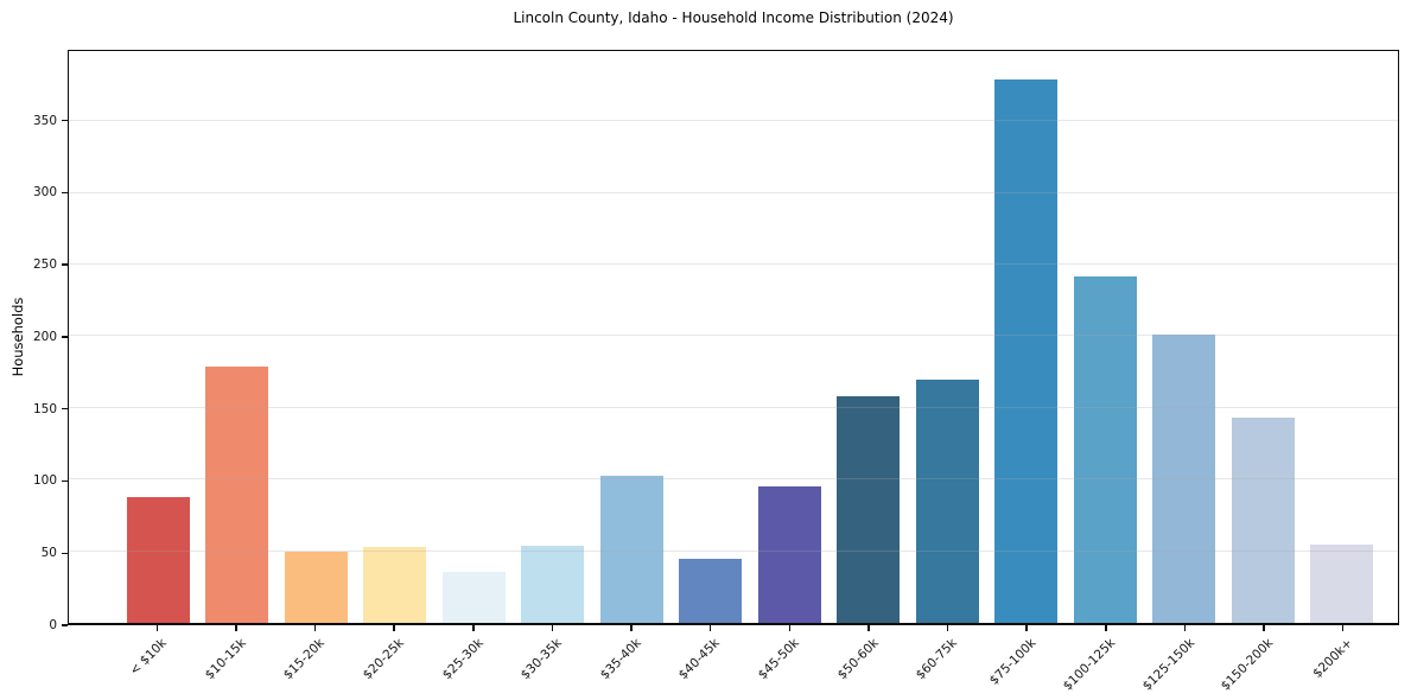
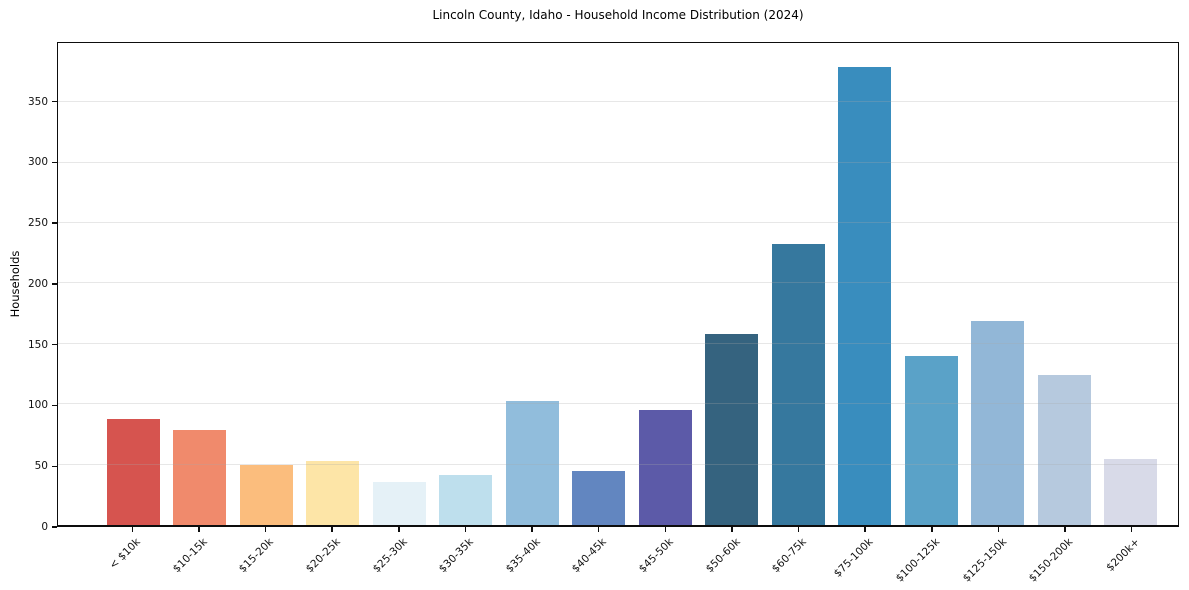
$10-15k: 179 -> 79
$30-35k: 54 -> 41
$60-75k: 170 -> 233
$100-125k: 242 -> 140
$125-150k: 201 -> 169
$150-200k: 143 -> 124
